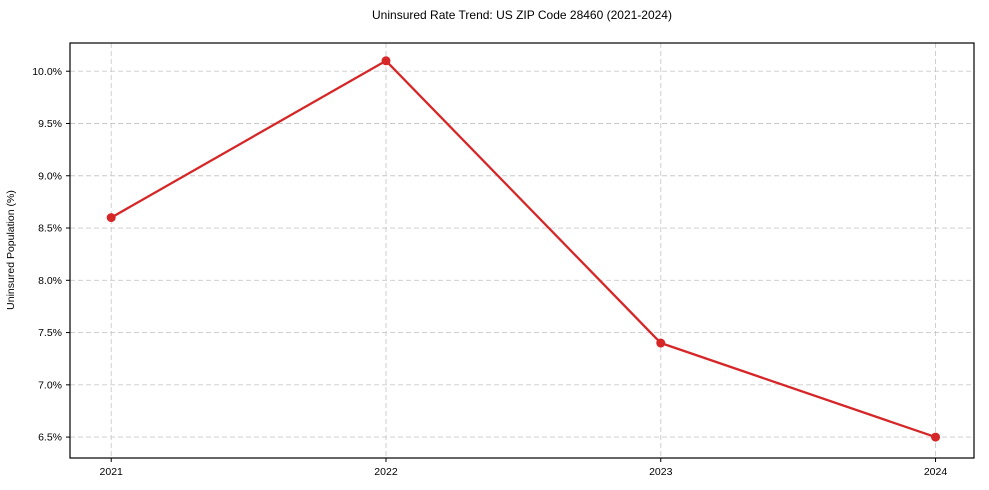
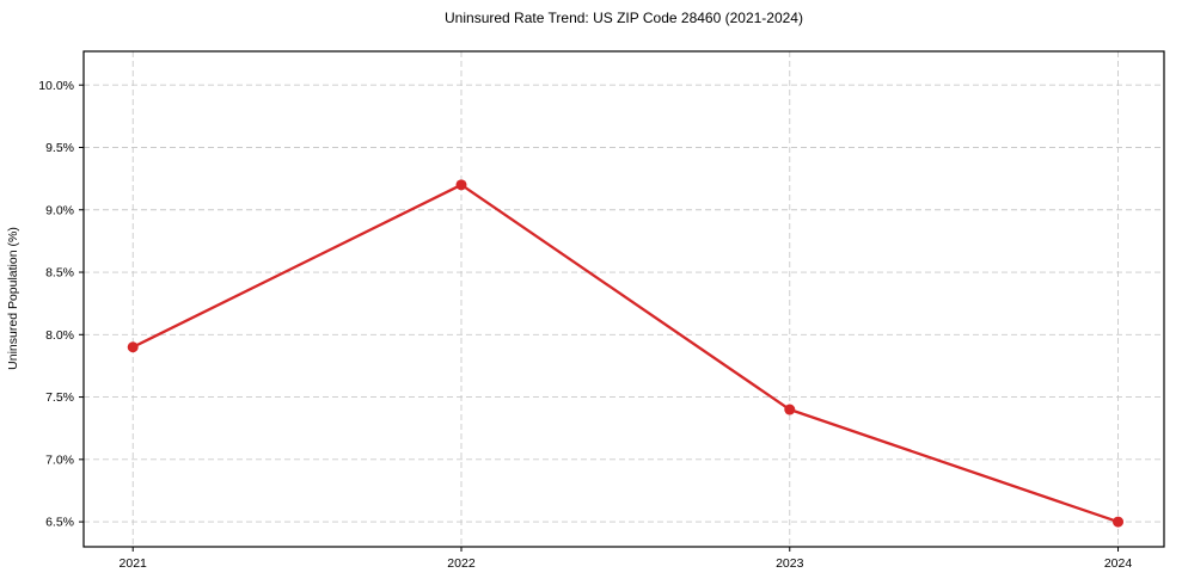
2021: 8.6% -> 7.9%
2022: 10.1% -> 9.2%
